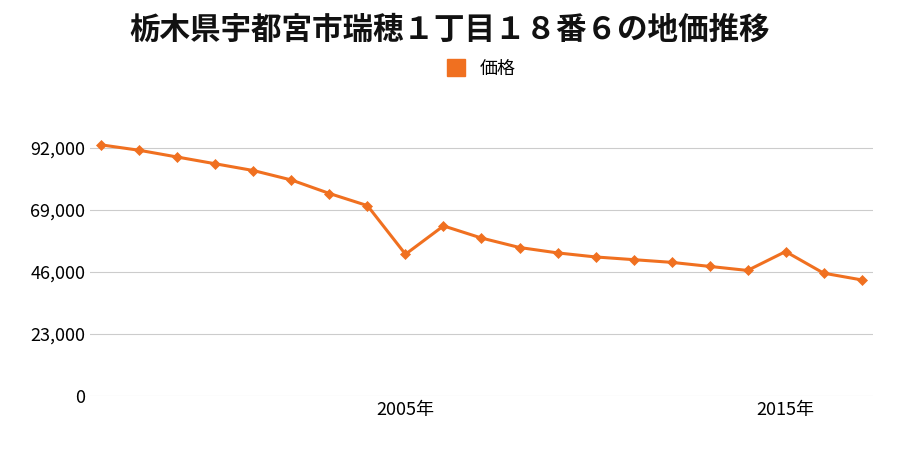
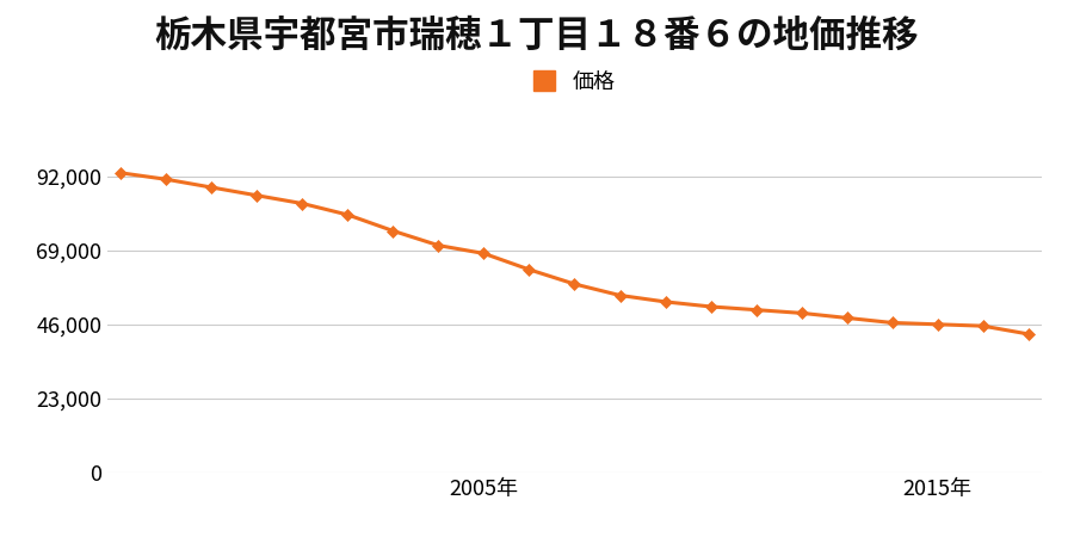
2005年: 52,500 -> 68,000
2015年: 53,500 -> 46,000
